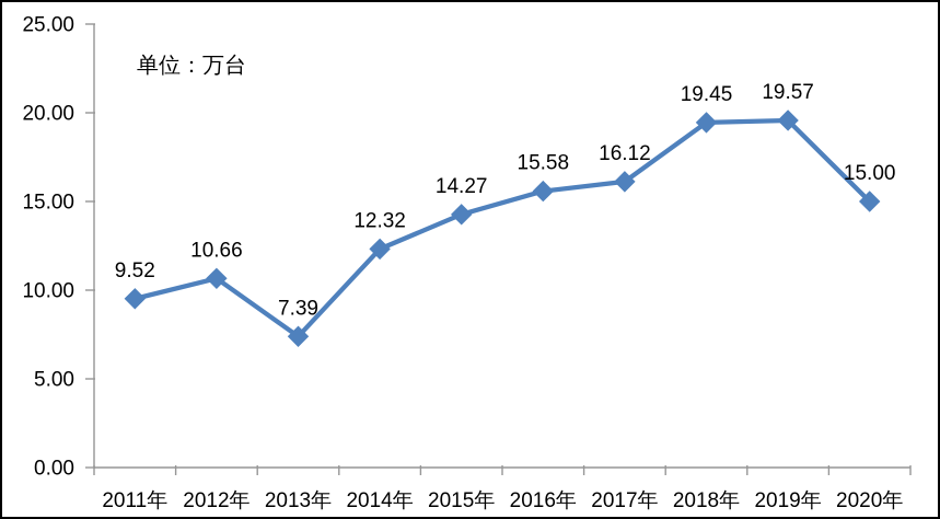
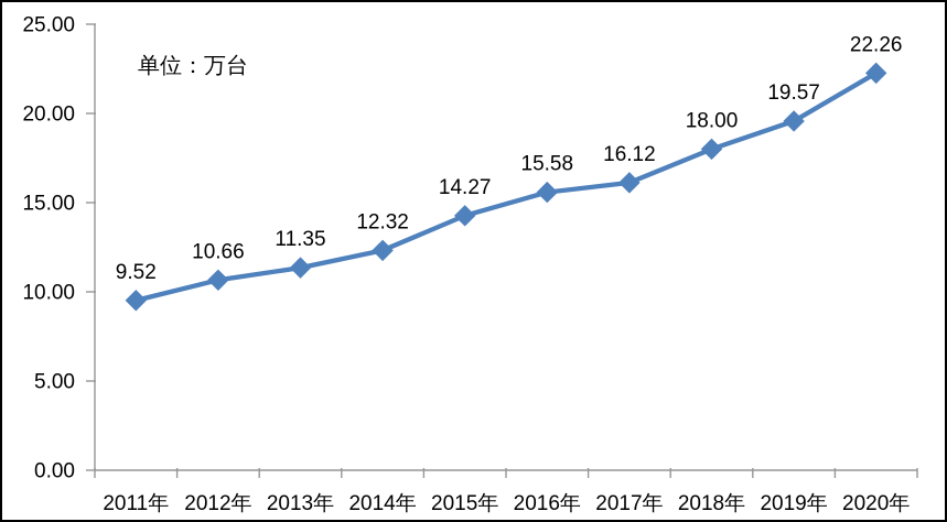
2013年: 7.39 -> 11.35
2018年: 19.45 -> 18.00
2020年: 15.00 -> 22.26
